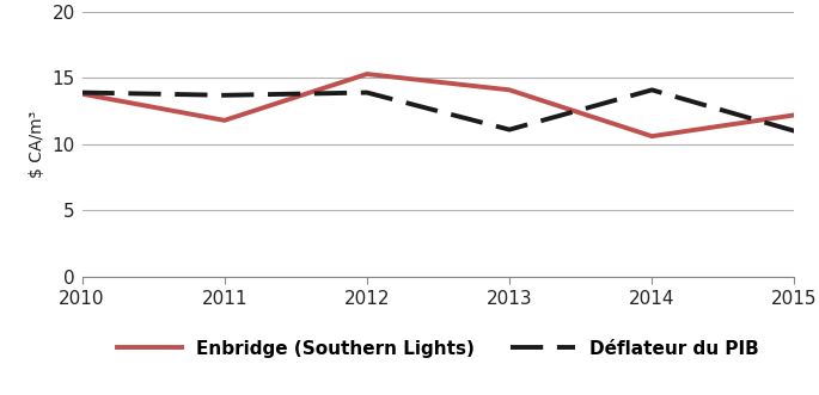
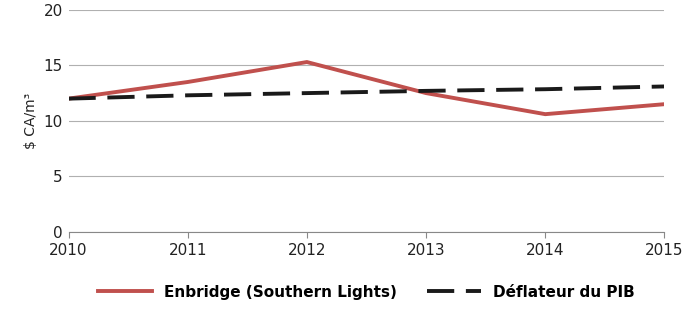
Enbridge (Southern Lights)/2010: 13.8 -> 12.0
Déflateur du PIB/2010: 13.9 -> 12.0
Enbridge (Southern Lights)/2011: 11.8 -> 13.5
Déflateur du PIB/2011: 13.7 -> 12.3
Déflateur du PIB/2012: 13.9 -> 12.5
Enbridge (Southern Lights)/2013: 14.1 -> 12.5
Déflateur du PIB/2013: 11.1 -> 12.7
Déflateur du PIB/2014: 14.1 -> 12.8
Enbridge (Southern Lights)/2015: 12.2 -> 11.5
Déflateur du PIB/2015: 11.0 -> 13.1
